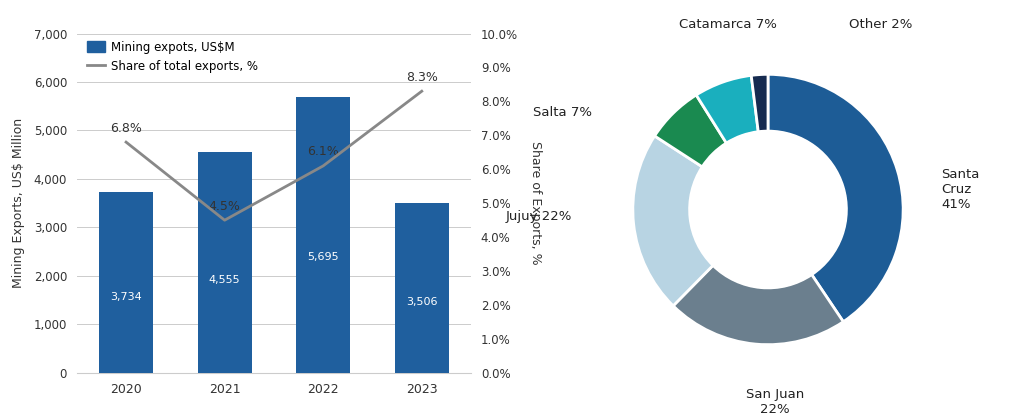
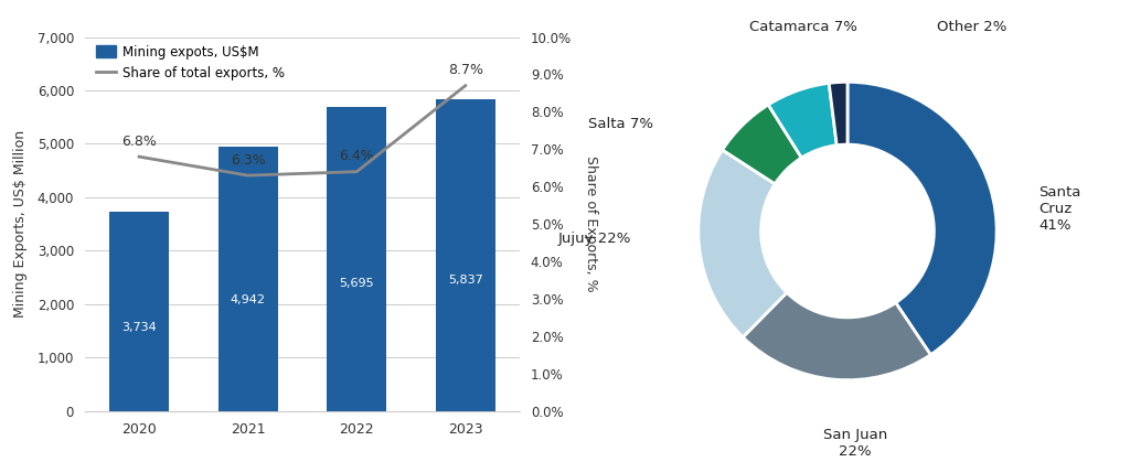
Mining expots, US$M/2021: 4,555 -> 4,942
Share of total exports, %/2021: 4.5% -> 6.3%
Share of total exports, %/2022: 6.1% -> 6.4%
Mining expots, US$M/2023: 3,506 -> 5,837
Share of total exports, %/2023: 8.3% -> 8.7%
